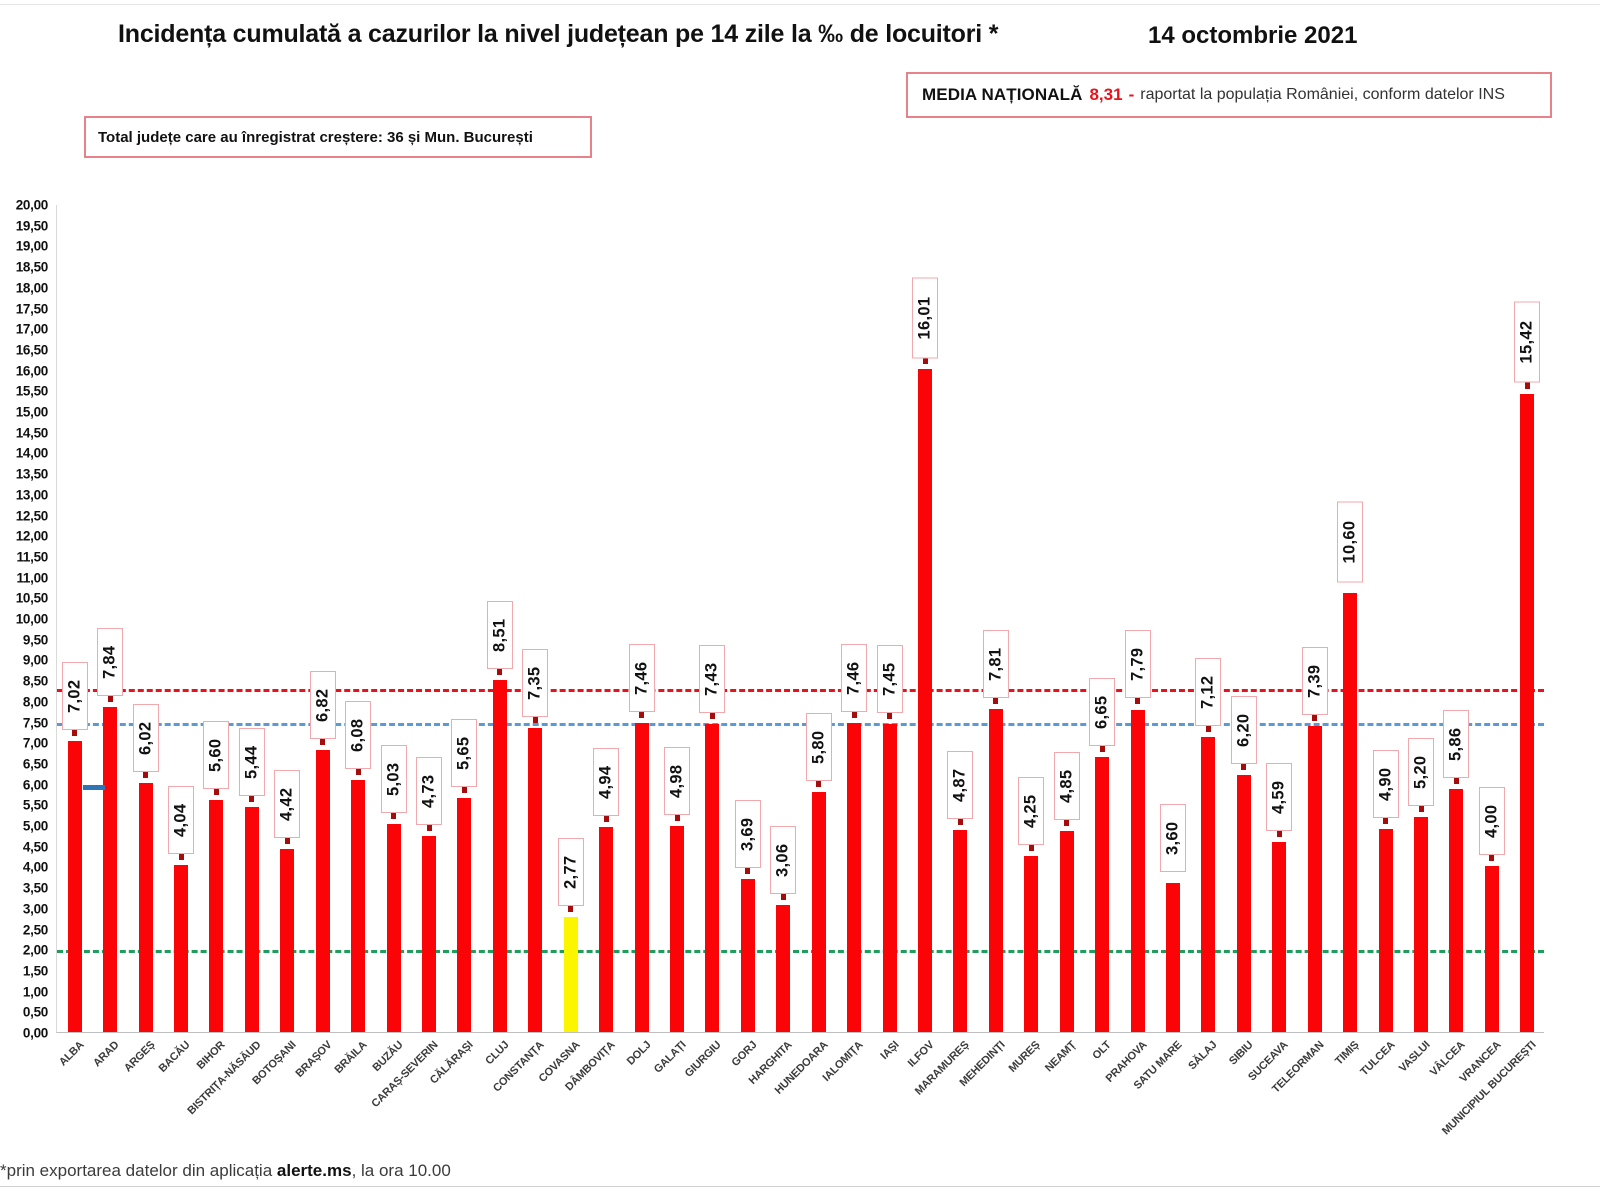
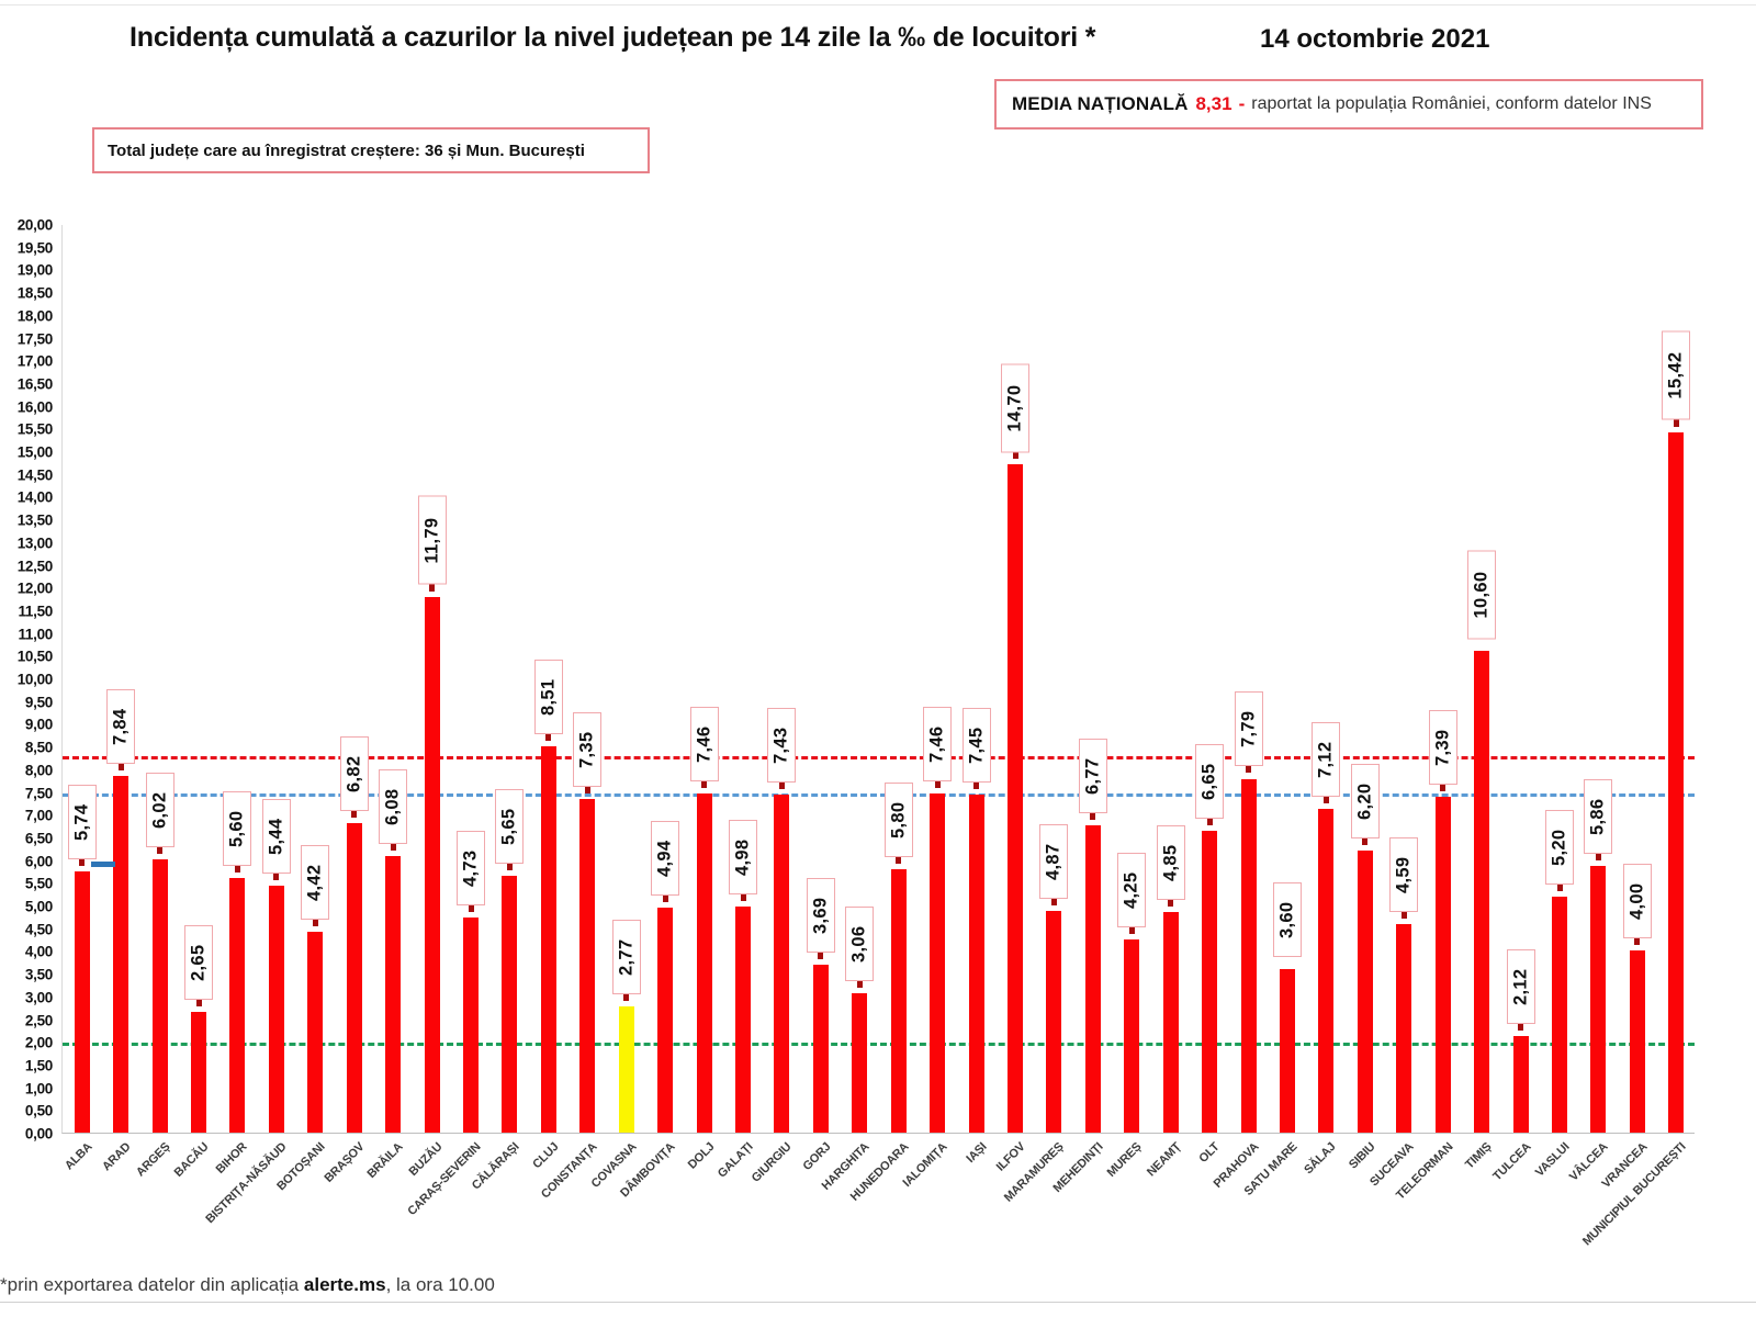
ALBA: 7,02 -> 5,74
BACĂU: 4,04 -> 2,65
BUZĂU: 5,03 -> 11,79
ILFOV: 16,01 -> 14,70
MEHEDINȚI: 7,81 -> 6,77
TULCEA: 4,90 -> 2,12
